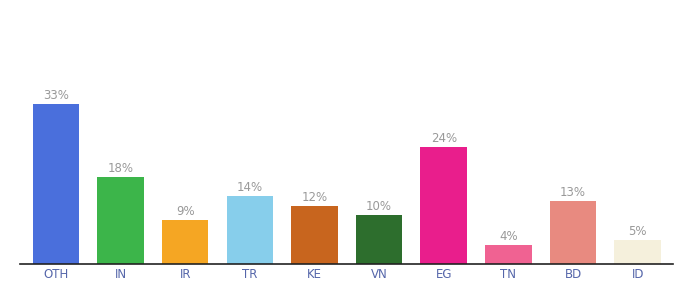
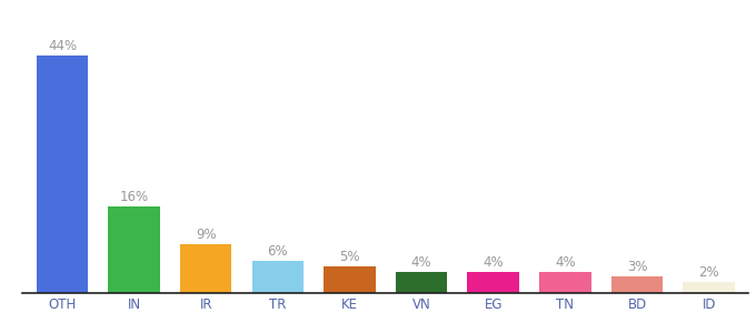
OTH: 33% -> 44%
IN: 18% -> 16%
TR: 14% -> 6%
KE: 12% -> 5%
VN: 10% -> 4%
EG: 24% -> 4%
BD: 13% -> 3%
ID: 5% -> 2%
